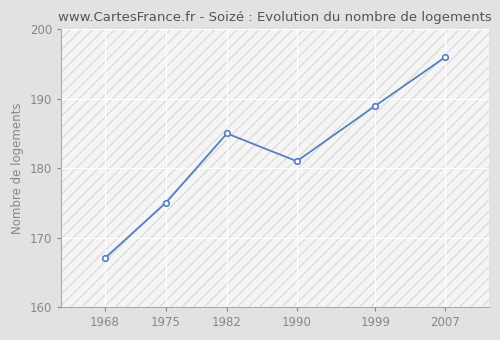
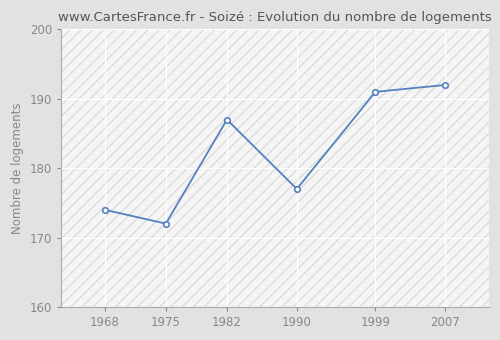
1968: 167 -> 174
1975: 175 -> 172
1982: 185 -> 187
1990: 181 -> 177
1999: 189 -> 191
2007: 196 -> 192
